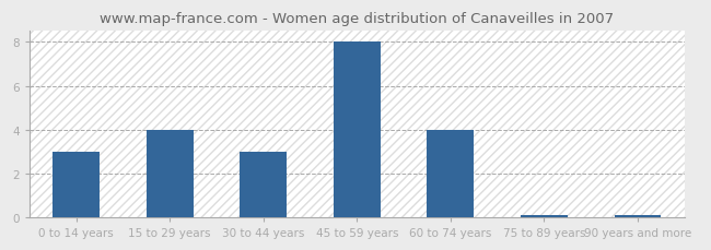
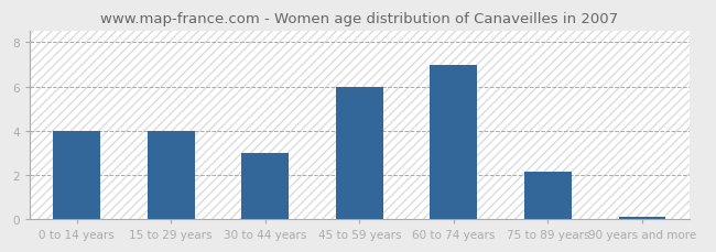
0 to 14 years: 3.00 -> 4.00
45 to 59 years: 8.00 -> 6.00
60 to 74 years: 4.00 -> 7.00
75 to 89 years: 0.07 -> 2.15
